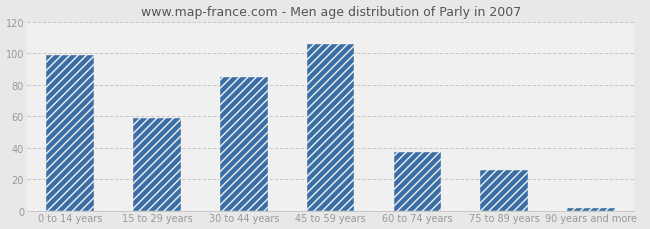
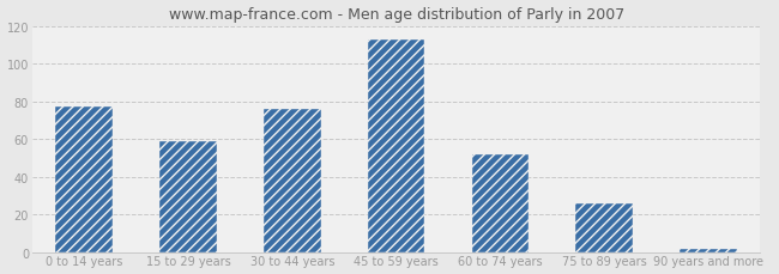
0 to 14 years: 99 -> 77
30 to 44 years: 85 -> 76
45 to 59 years: 106 -> 113
60 to 74 years: 37 -> 52
